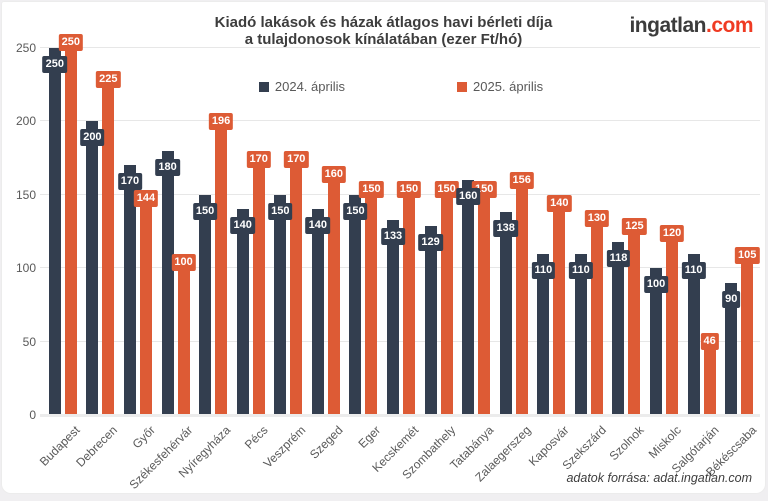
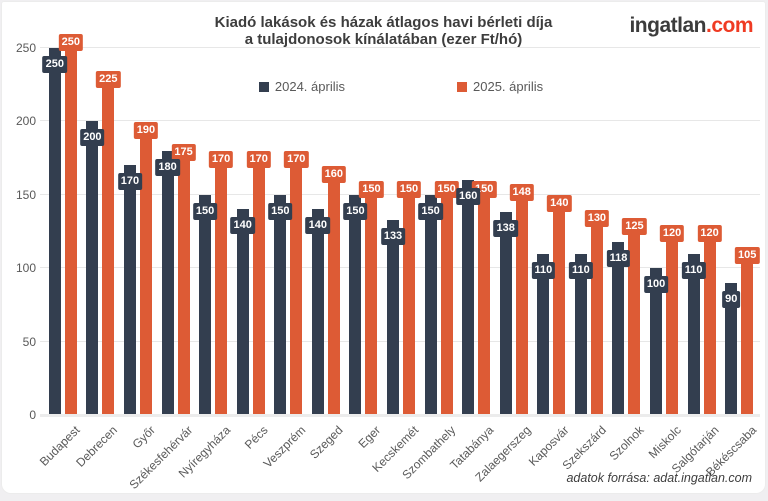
2025. április/Győr: 144 -> 190
2025. április/Székesfehérvár: 100 -> 175
2025. április/Nyíregyháza: 196 -> 170
2024. április/Szombathely: 129 -> 150
2025. április/Zalaegerszeg: 156 -> 148
2025. április/Salgótarján: 46 -> 120
